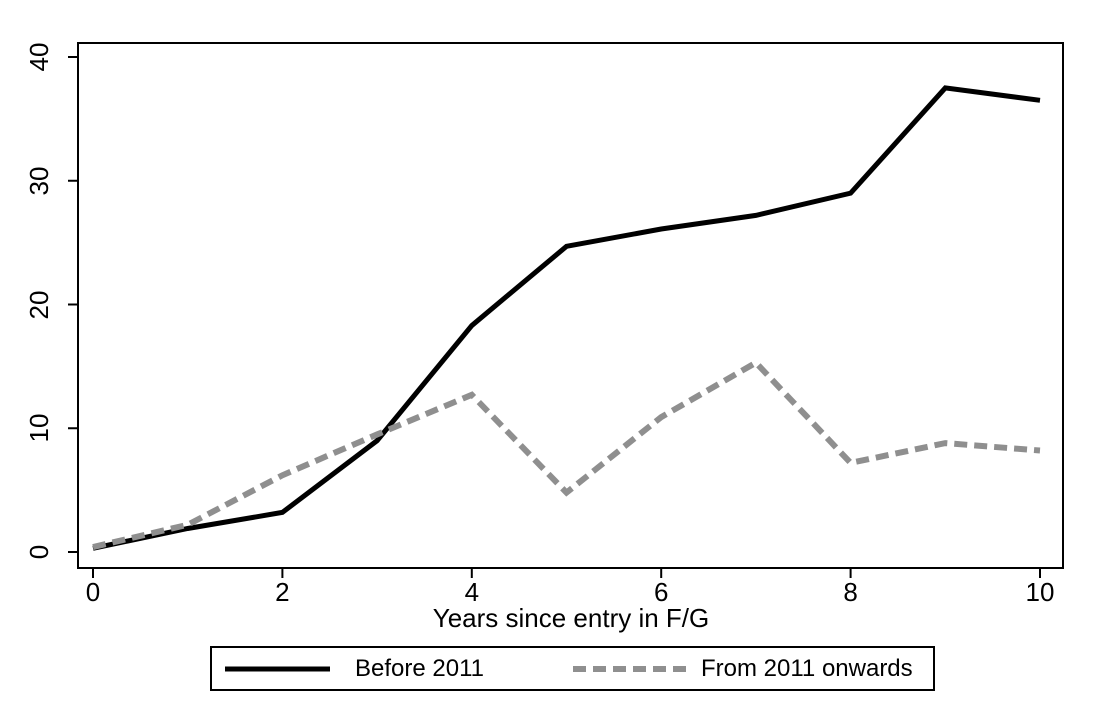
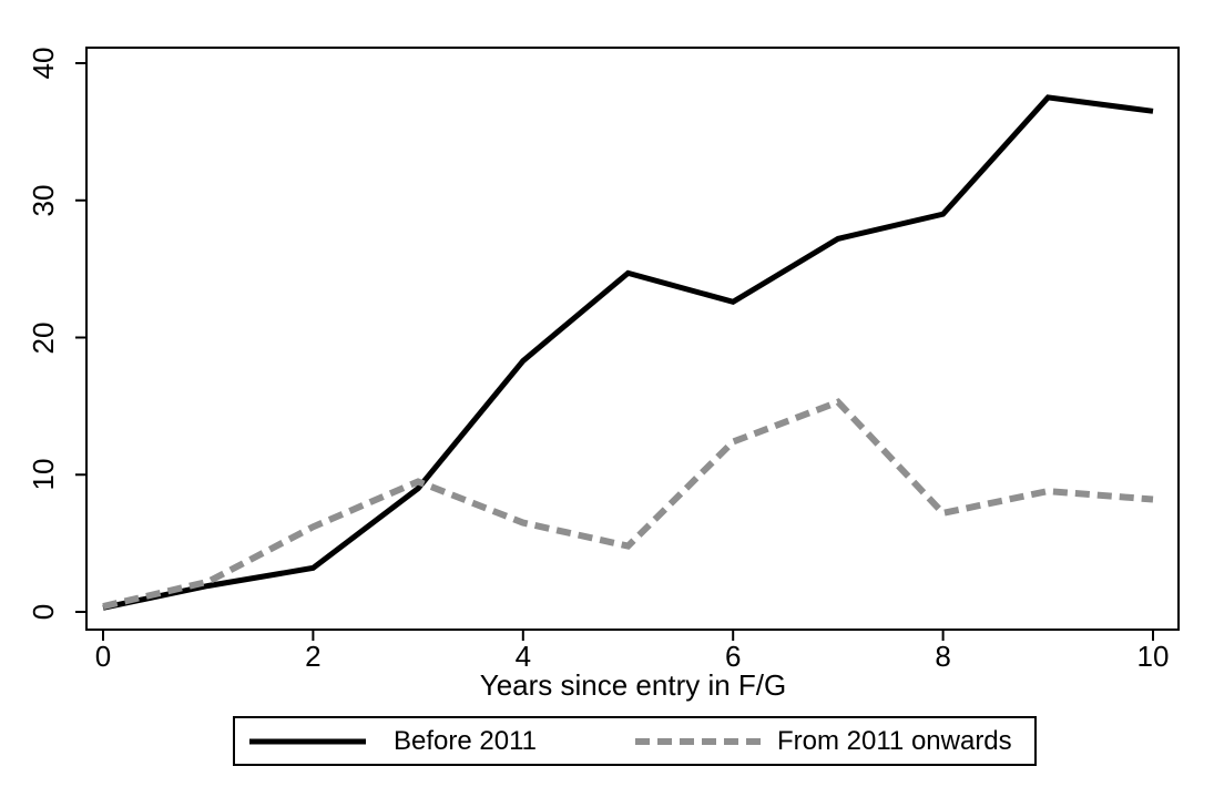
From 2011 onwards/4: 12.7 -> 6.5
Before 2011/6: 26.1 -> 22.6
From 2011 onwards/6: 10.9 -> 12.4
